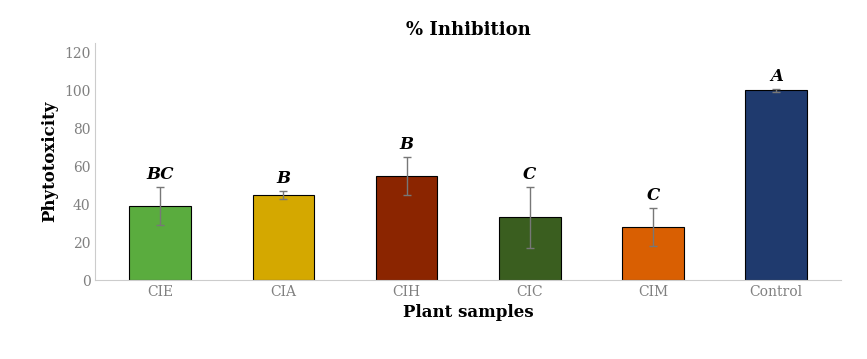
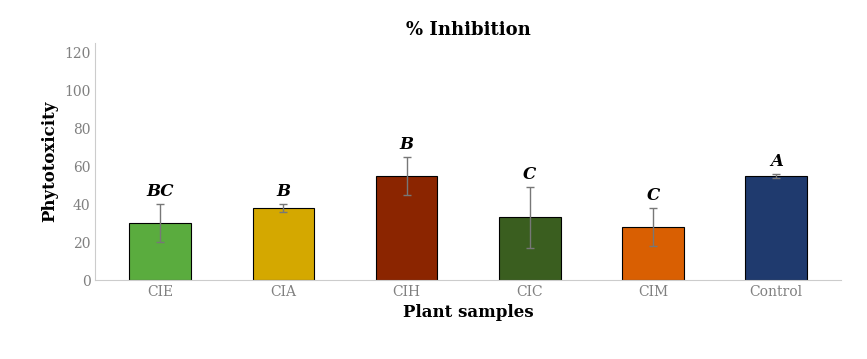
CIE: 39 -> 30
CIA: 45 -> 38
Control: 100 -> 55
